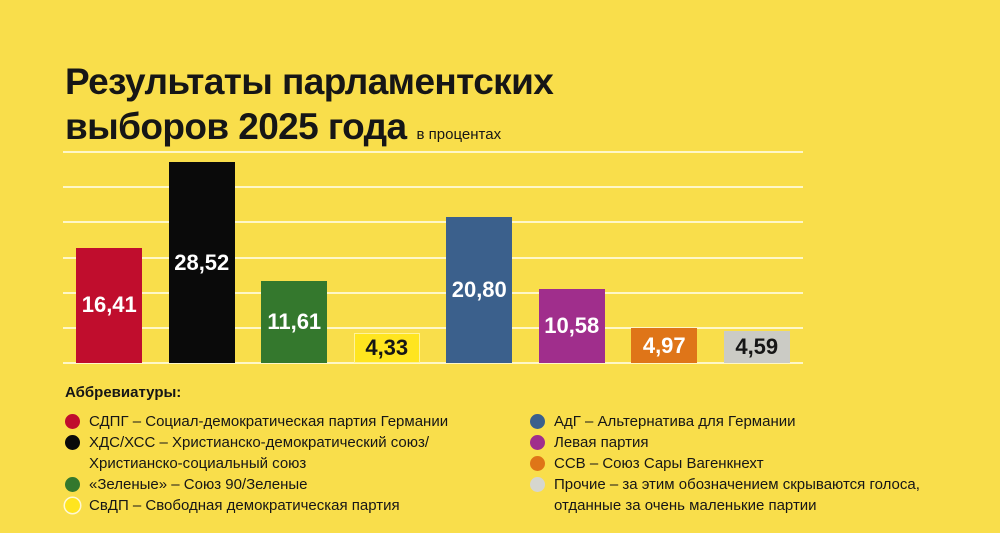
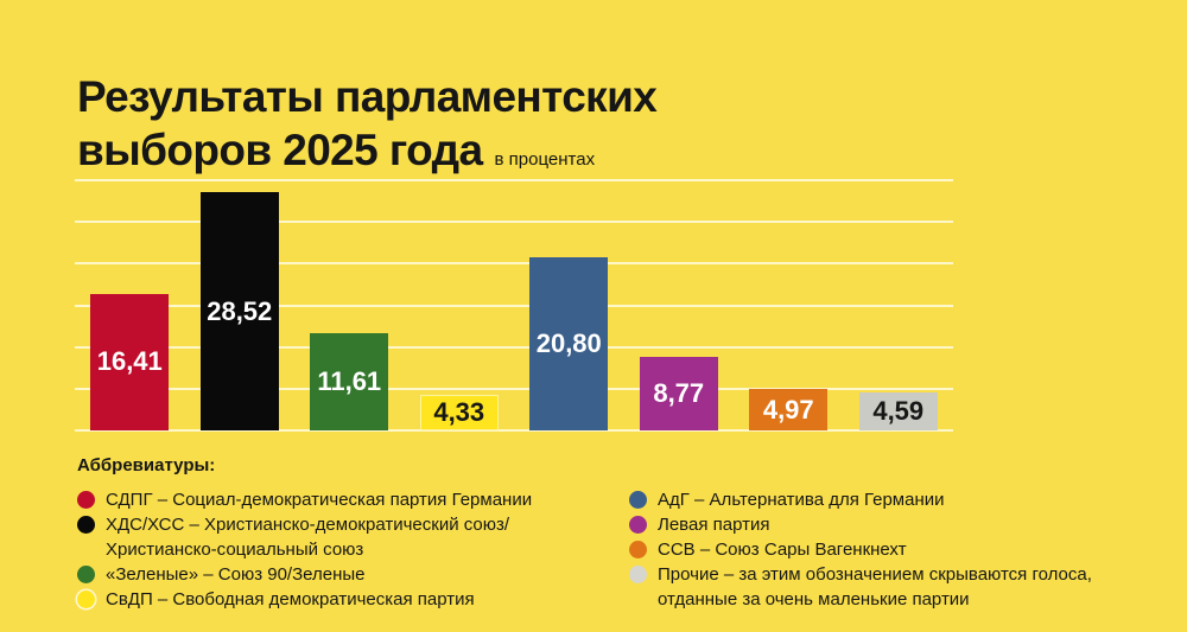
Левая партия: 10,58 -> 8,77
